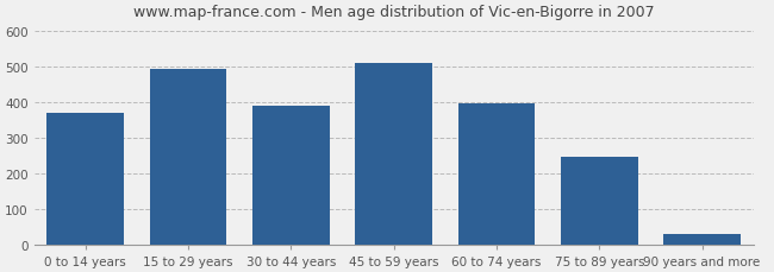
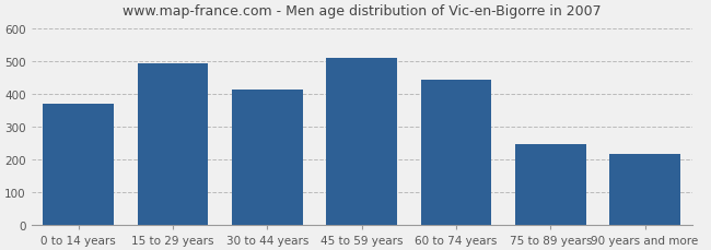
30 to 44 years: 390 -> 415
60 to 74 years: 397 -> 445
90 years and more: 30 -> 215
